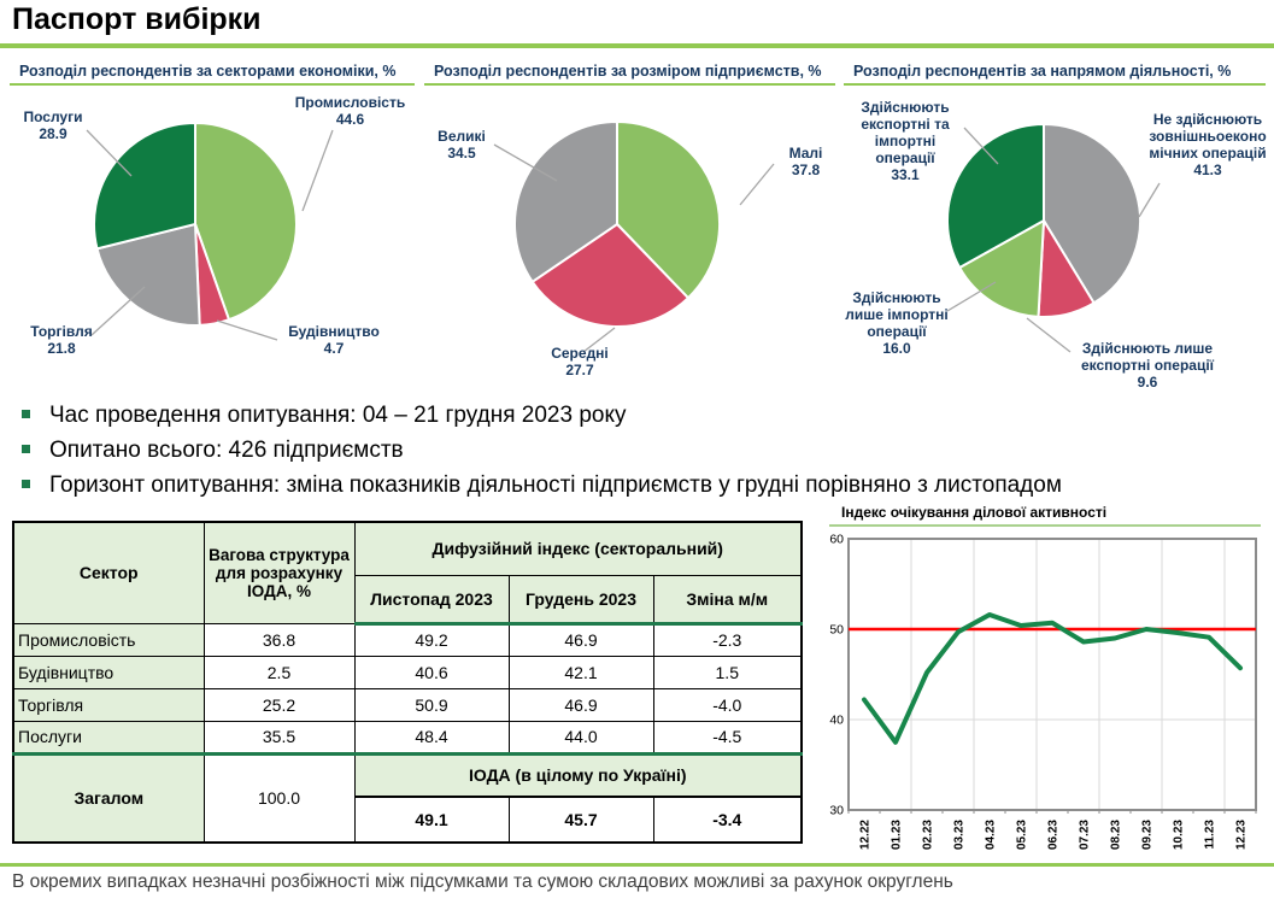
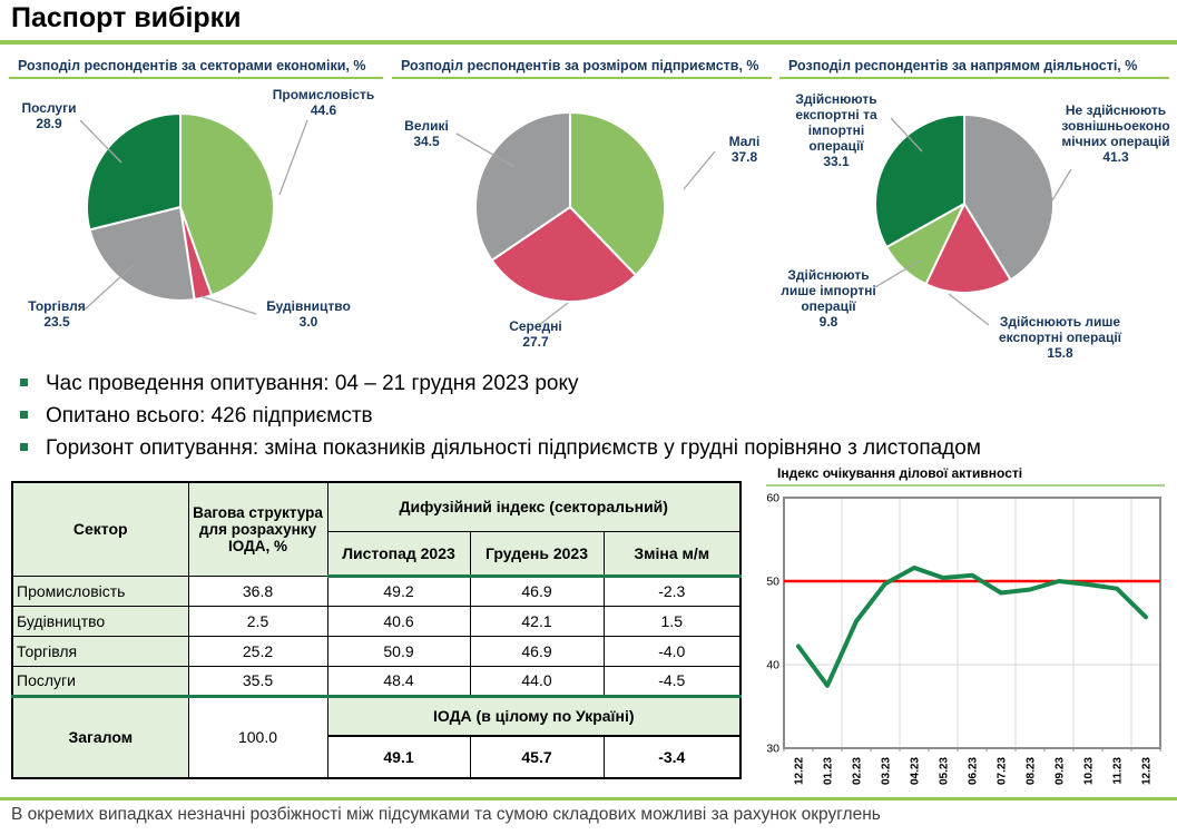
Розподіл респондентів за секторами економіки, %/Будівництво: 4.7 -> 3.0
Розподіл респондентів за секторами економіки, %/Торгівля: 21.8 -> 23.5
Розподіл респондентів за напрямом діяльності, %/Здійснюють лише експортні операції: 9.6 -> 15.8
Розподіл респондентів за напрямом діяльності, %/Здійснюють лише імпортні операції: 16.0 -> 9.8
